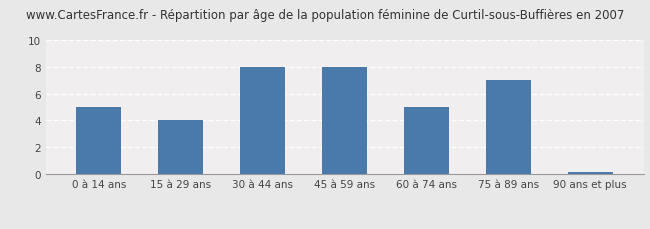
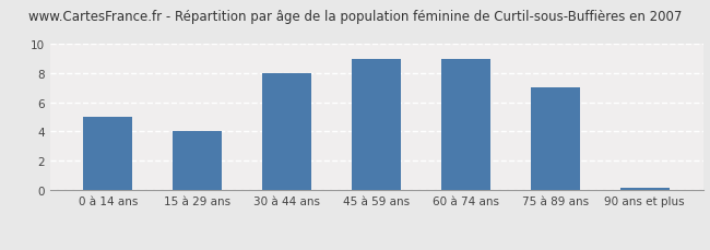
45 à 59 ans: 8.0 -> 9.0
60 à 74 ans: 5.0 -> 9.0
